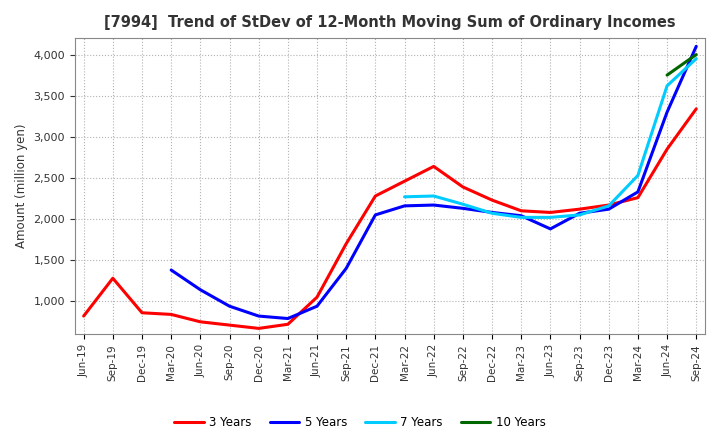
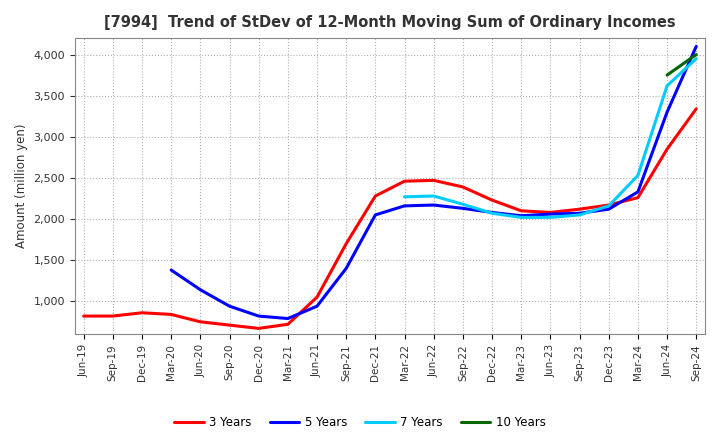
3 Years/Sep-19: 1,280 -> 820
3 Years/Jun-22: 2,640 -> 2,470
5 Years/Jun-23: 1,880 -> 2,060
